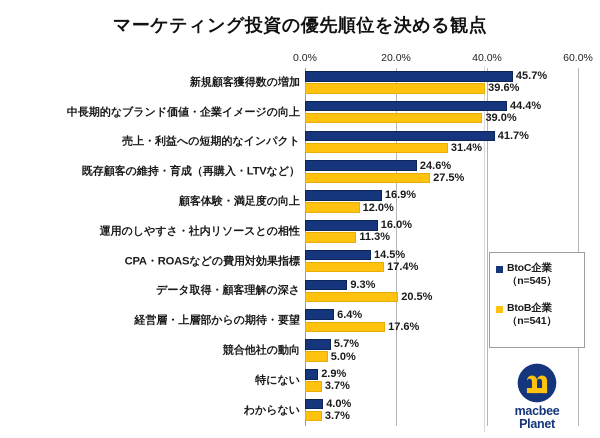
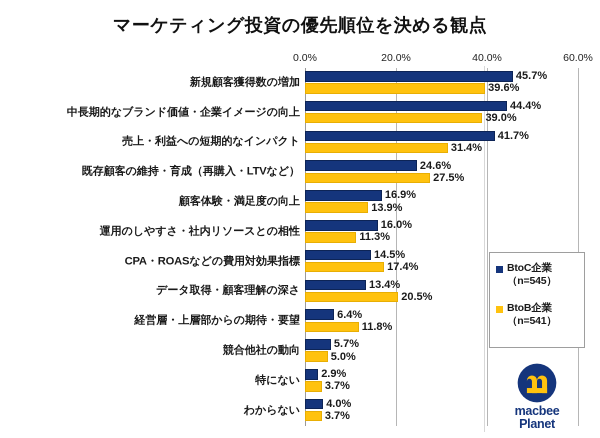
BtoB企業/顧客体験・満足度の向上: 12.0% -> 13.9%
BtoC企業/データ取得・顧客理解の深さ: 9.3% -> 13.4%
BtoB企業/経営層・上層部からの期待・要望: 17.6% -> 11.8%
